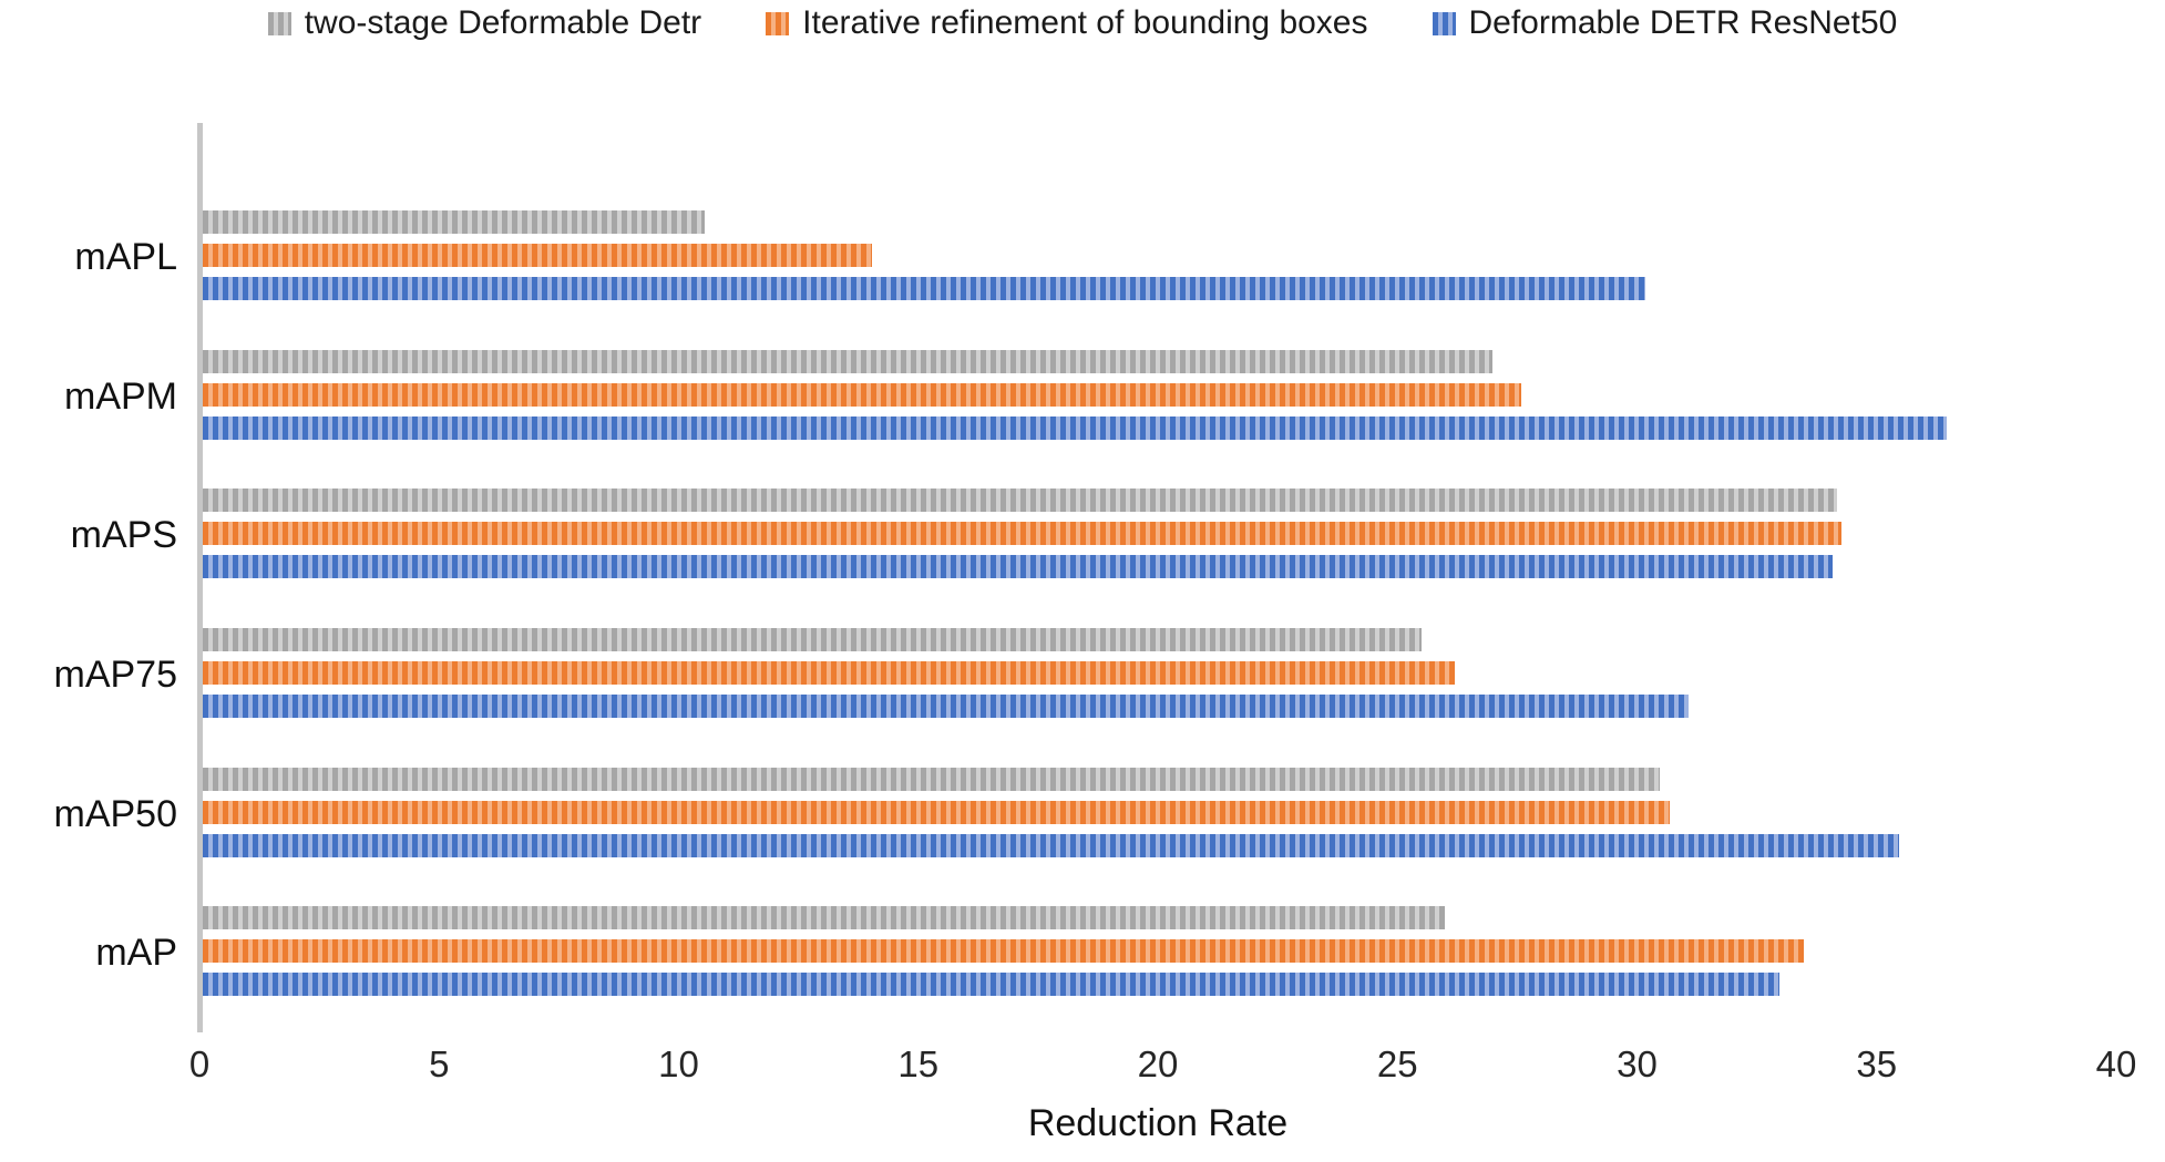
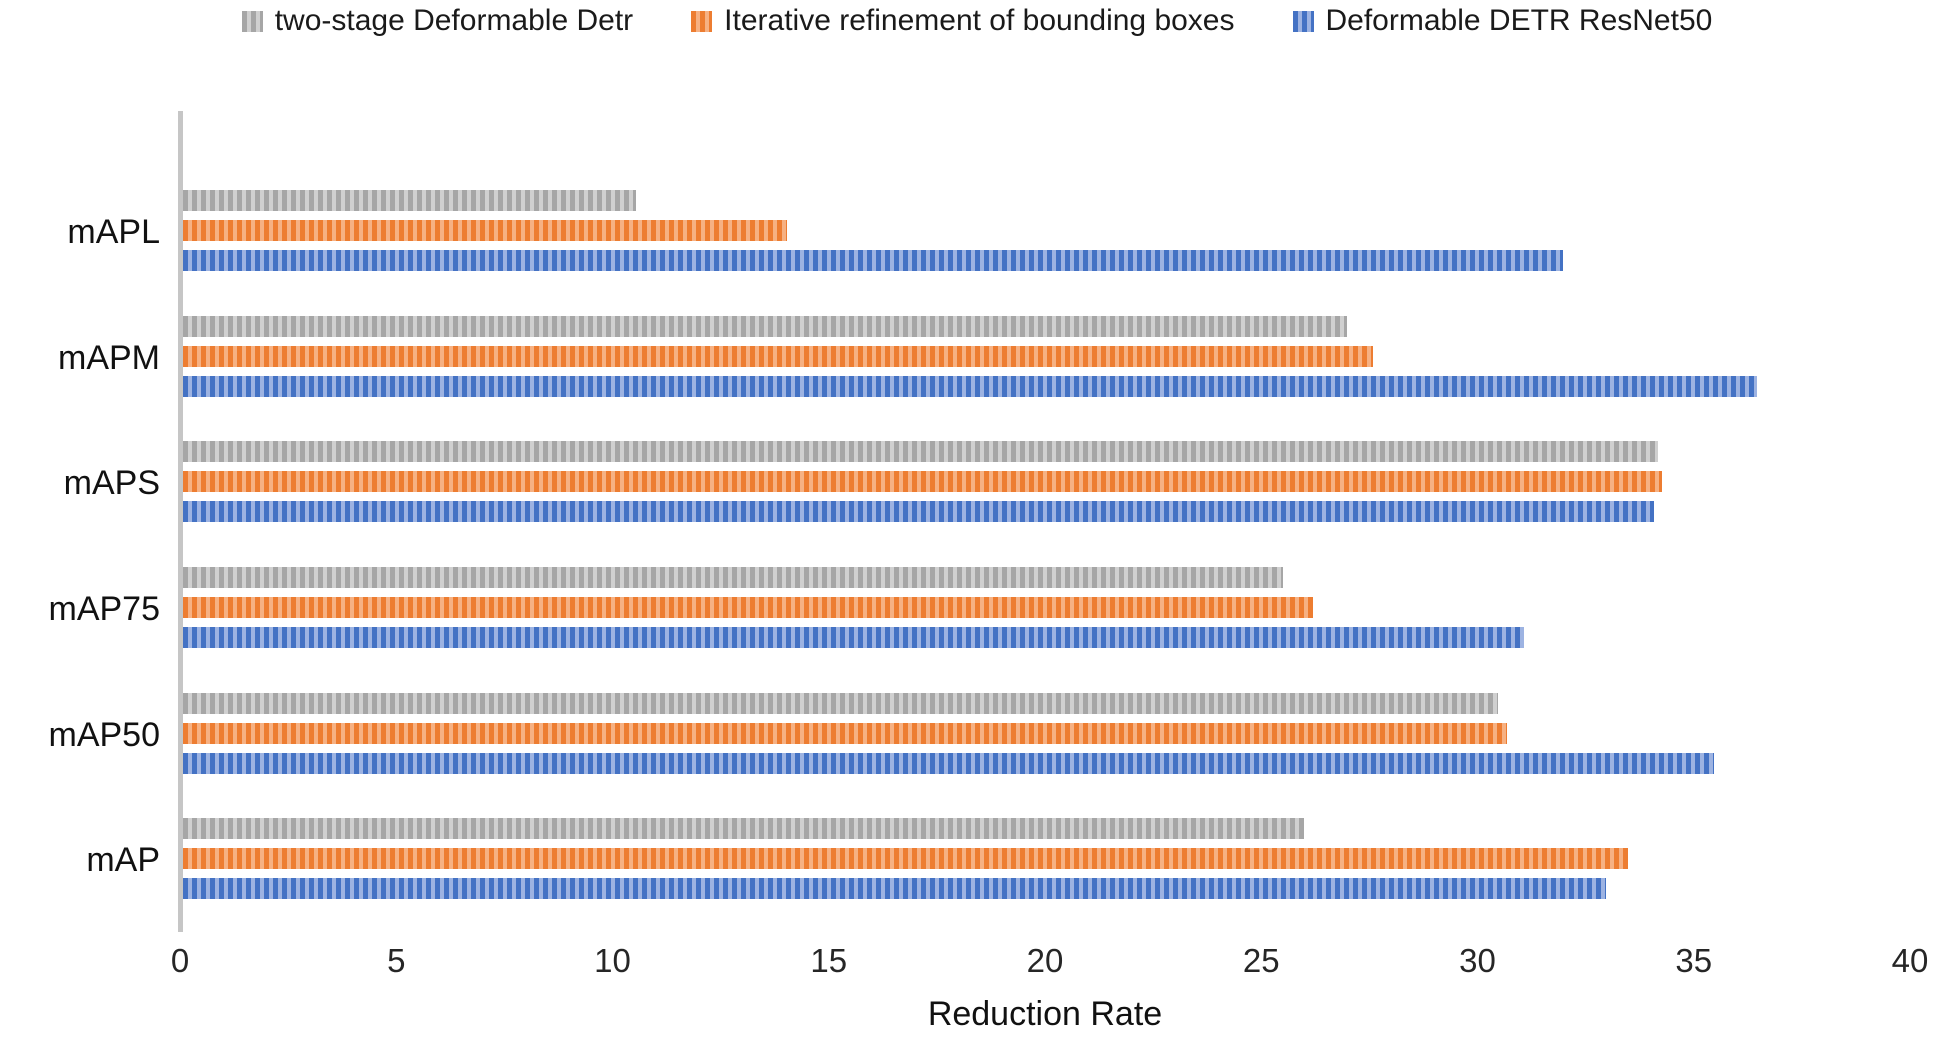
Deformable DETR ResNet50/mAPL: 30.2 -> 32.0
